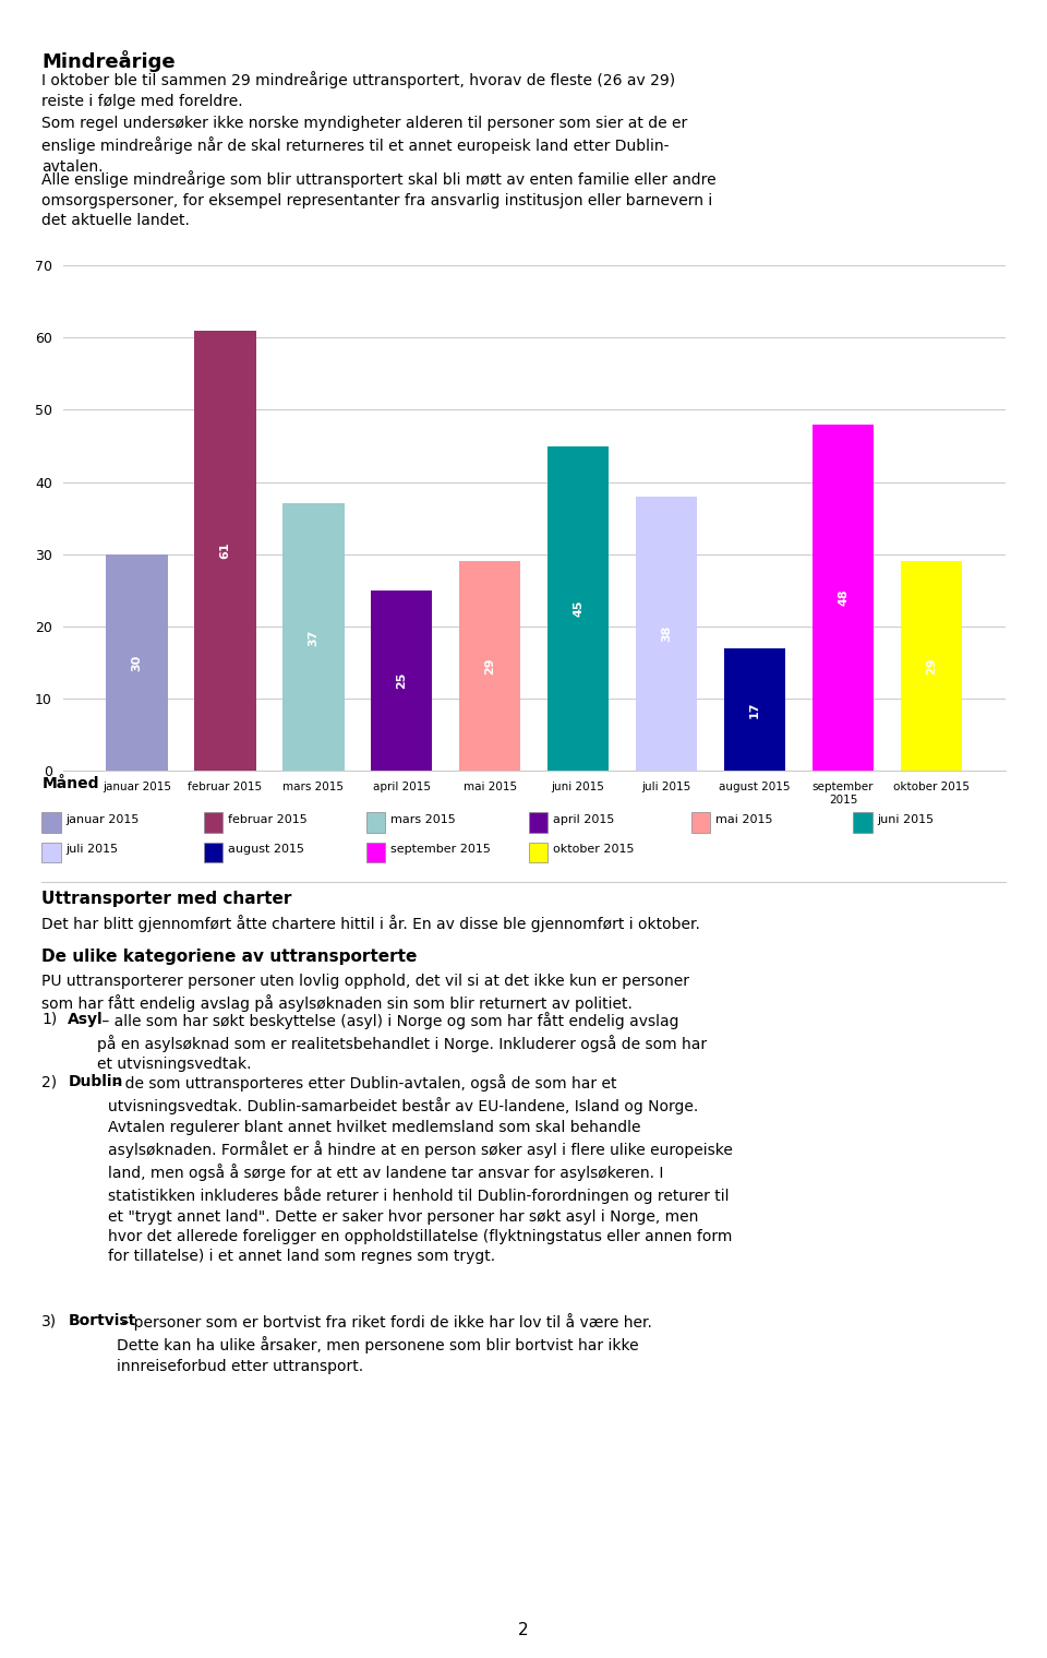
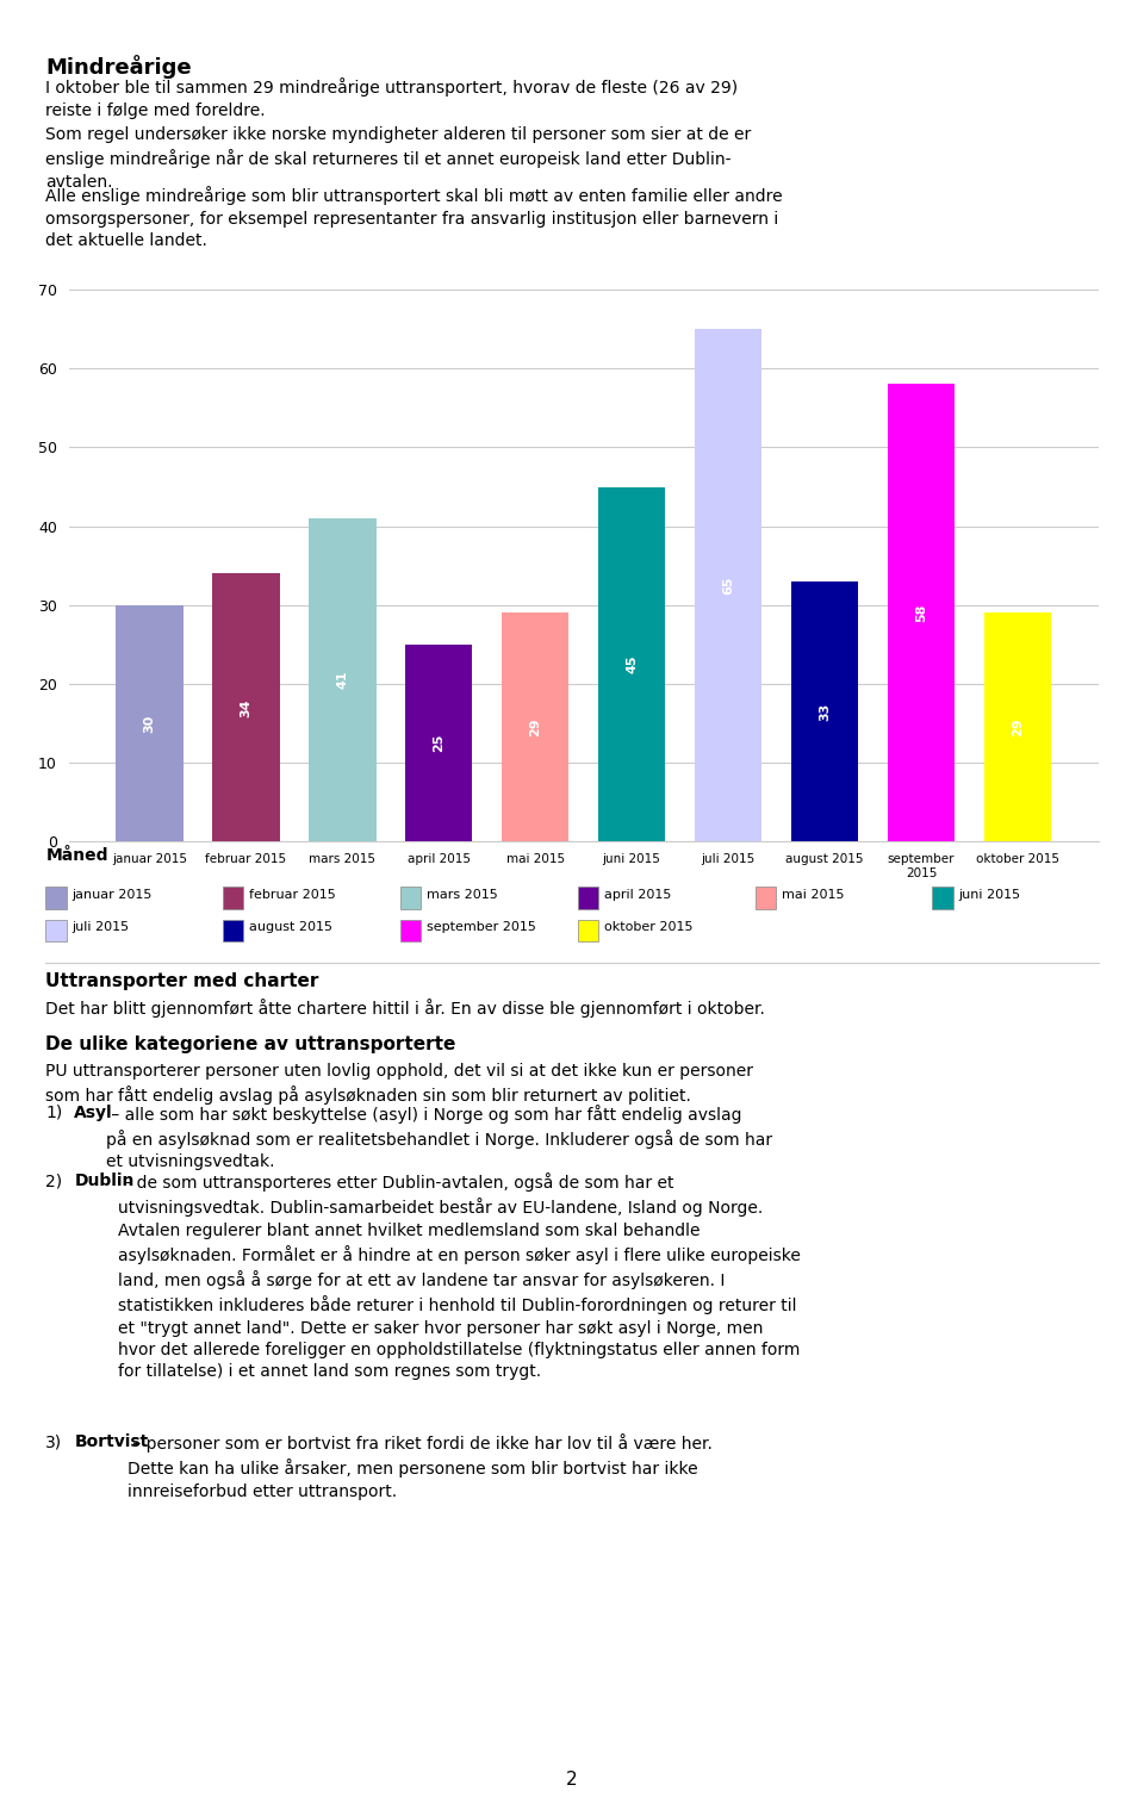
februar 2015: 61 -> 34
mars 2015: 37 -> 41
juli 2015: 38 -> 65
august 2015: 17 -> 33
september 2015: 48 -> 58
